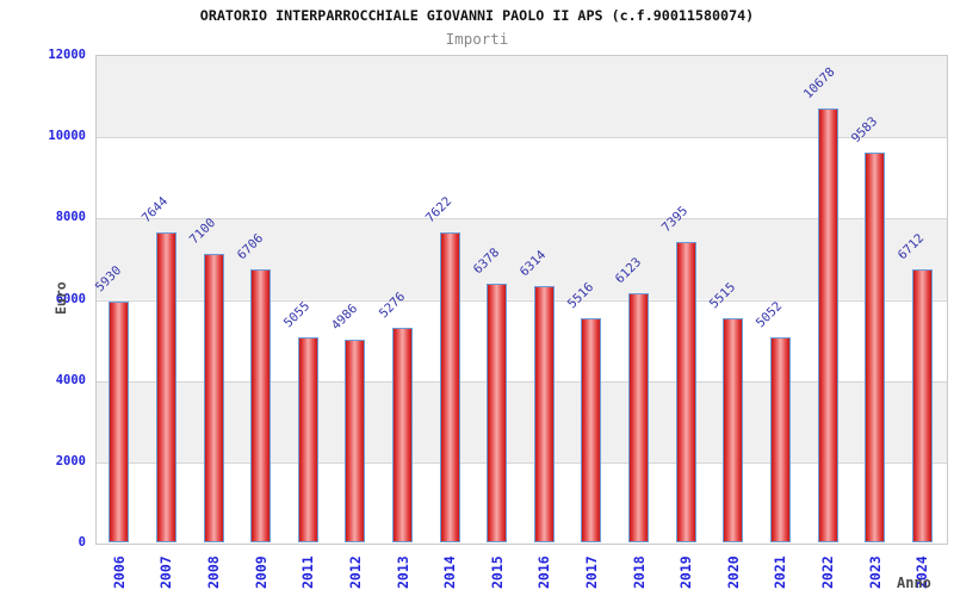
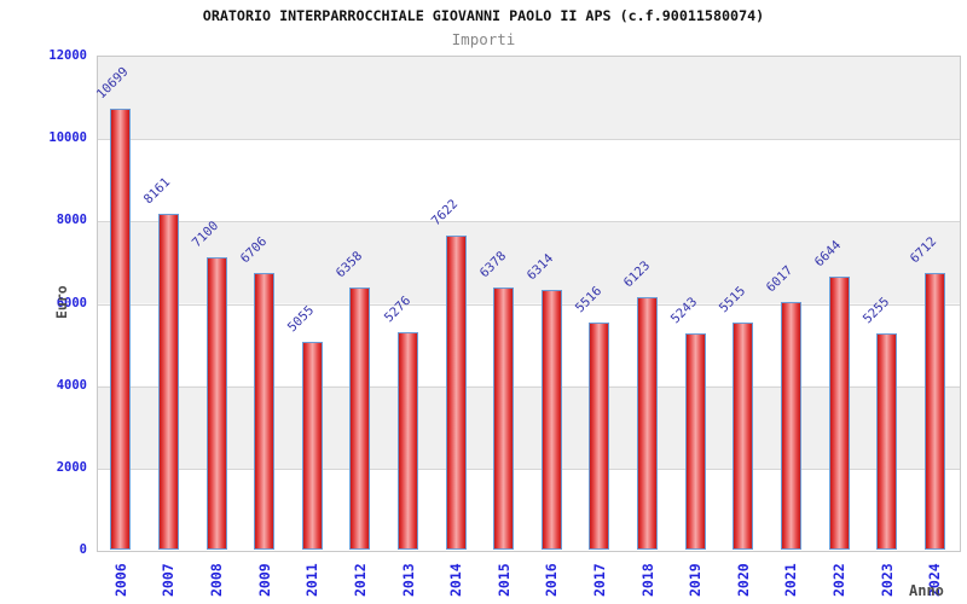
2006: 5930 -> 10699
2007: 7644 -> 8161
2012: 4986 -> 6358
2019: 7395 -> 5243
2021: 5052 -> 6017
2022: 10678 -> 6644
2023: 9583 -> 5255
